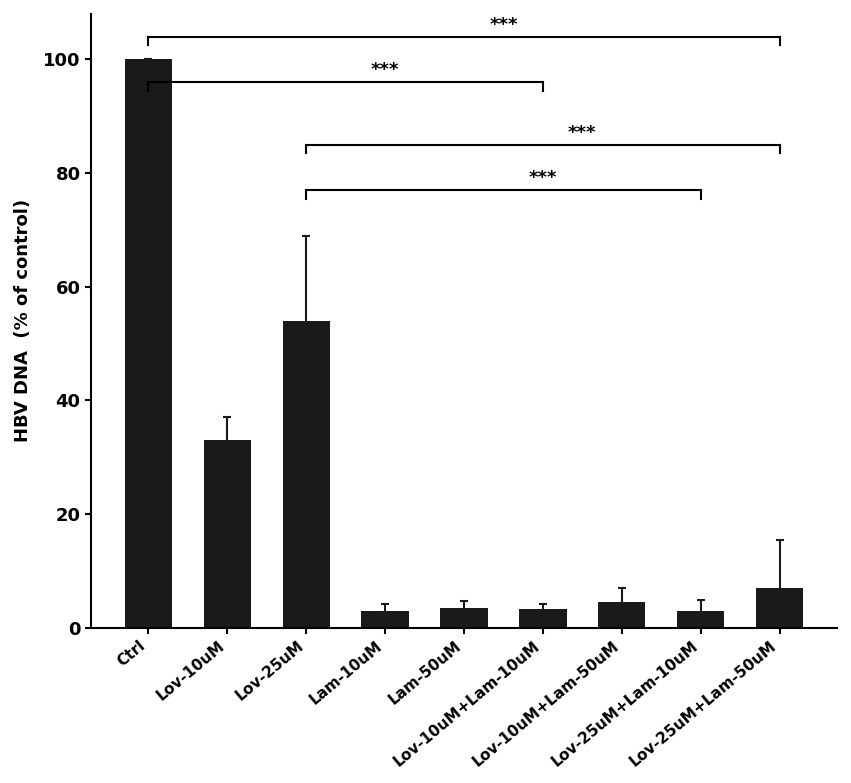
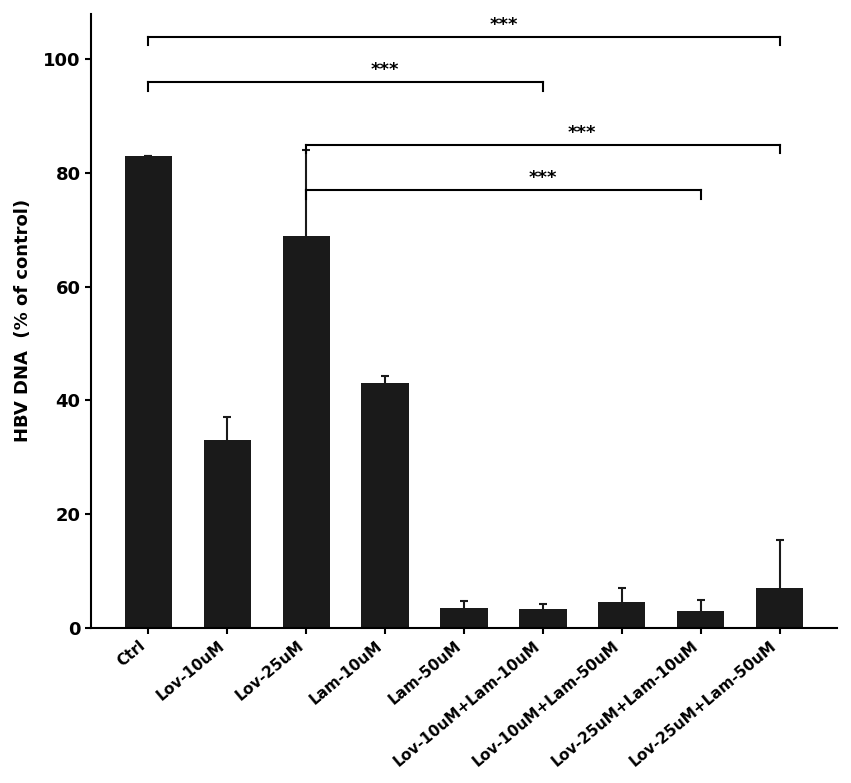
Ctrl: 100.0 -> 83.0
Lov-25uM: 54.0 -> 69.0
Lam-10uM: 3.0 -> 43.0
